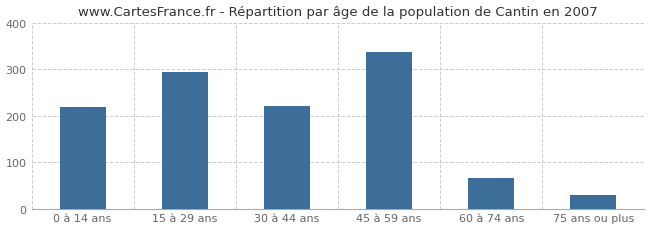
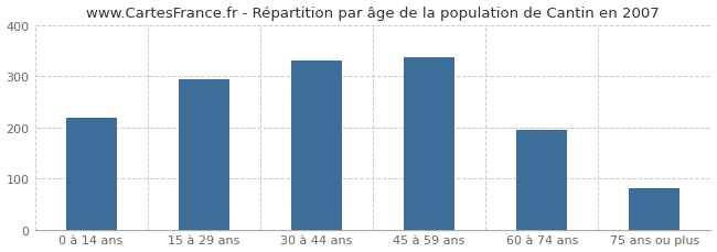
30 à 44 ans: 220 -> 330
60 à 74 ans: 65 -> 195
75 ans ou plus: 30 -> 80
